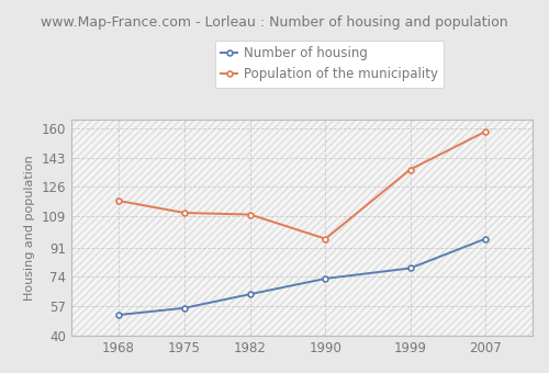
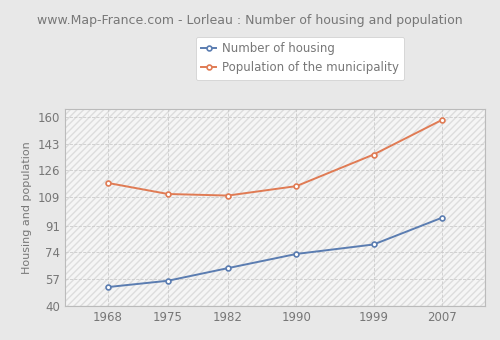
Population of the municipality/1990: 96 -> 116
